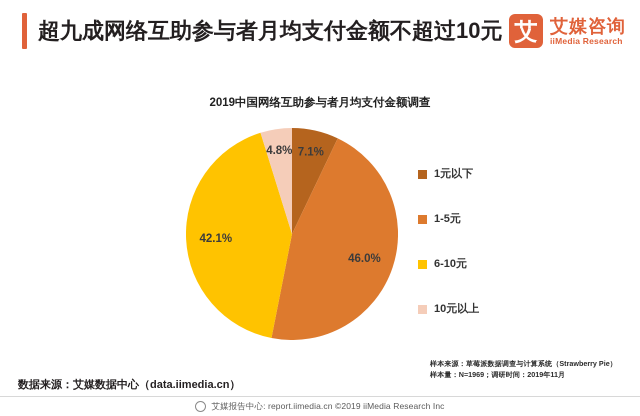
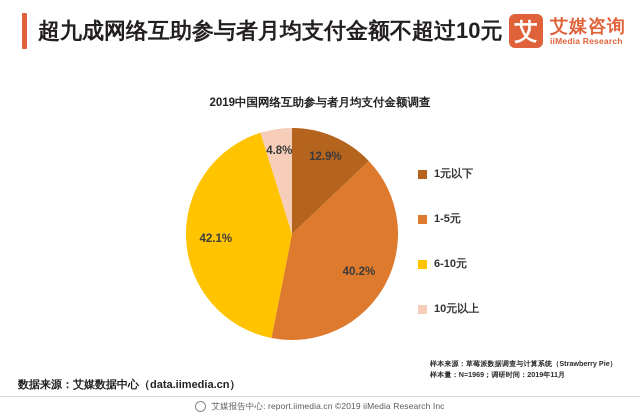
1元以下: 7.1% -> 12.9%
1-5元: 46.0% -> 40.2%
